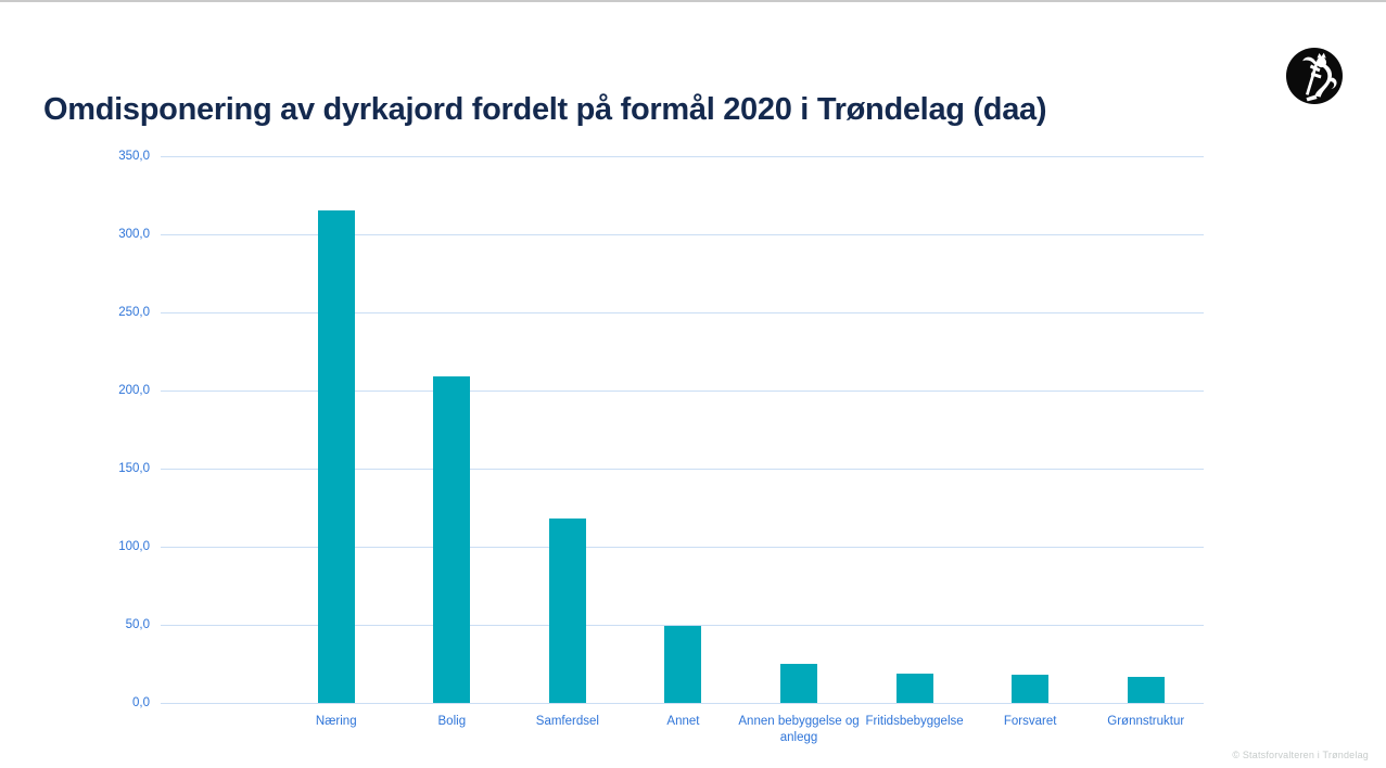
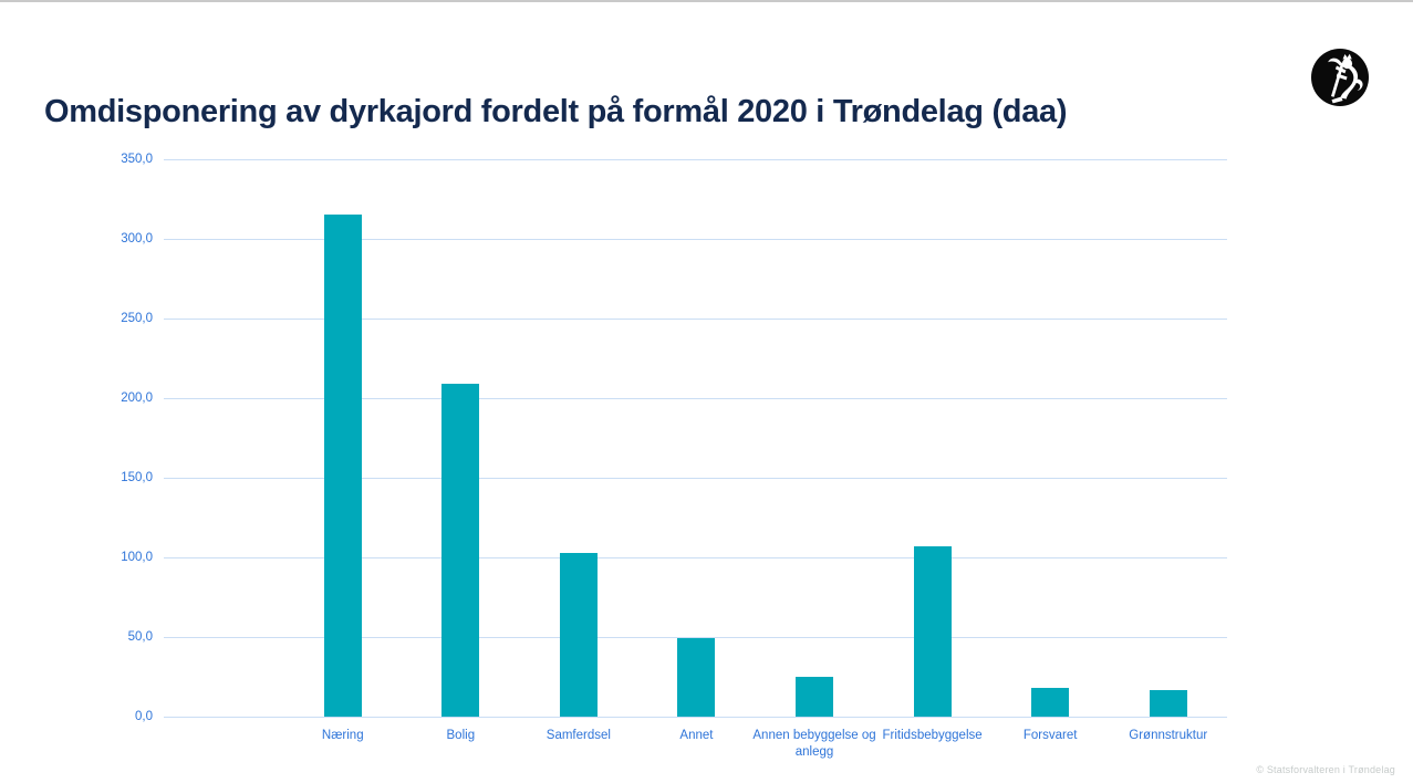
Samferdsel: 118 -> 103
Fritidsbebyggelse: 19 -> 107
